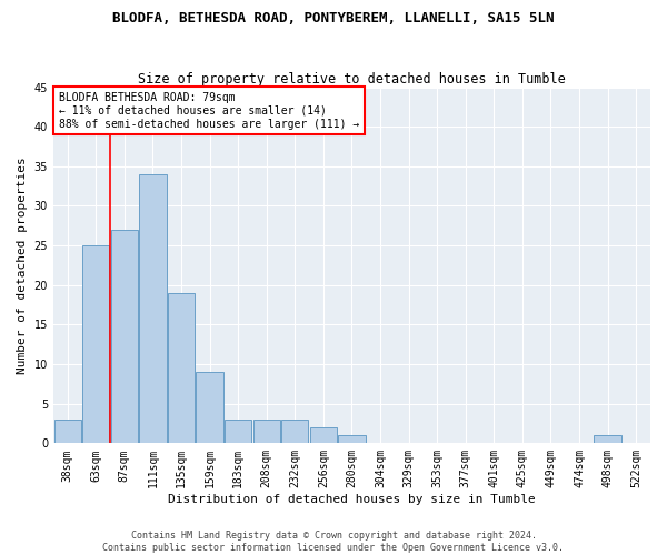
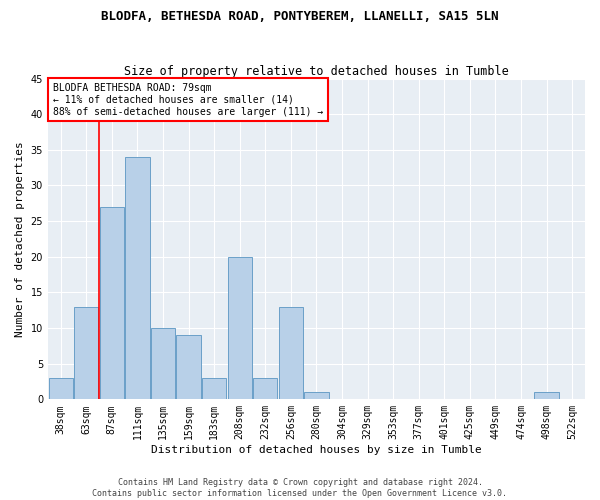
63sqm: 25 -> 13
135sqm: 19 -> 10
208sqm: 3 -> 20
256sqm: 2 -> 13
